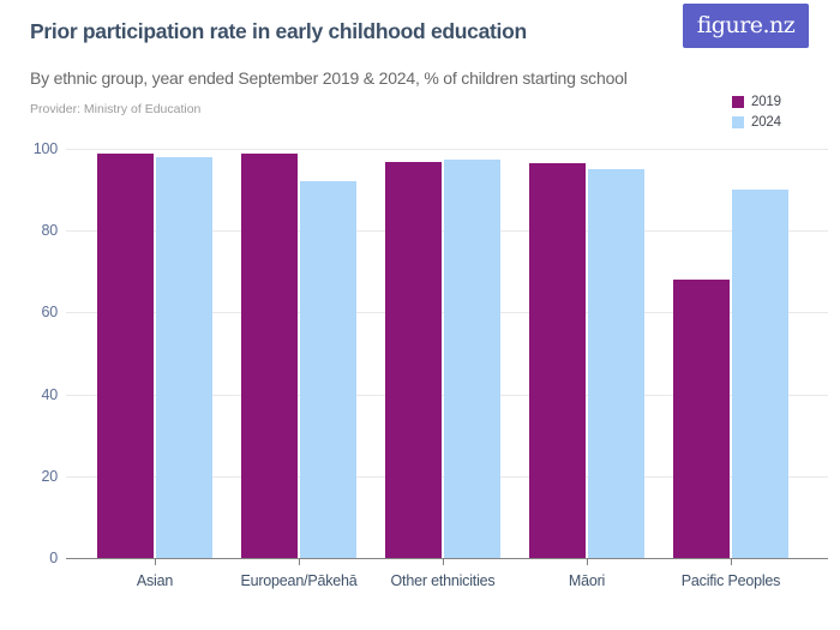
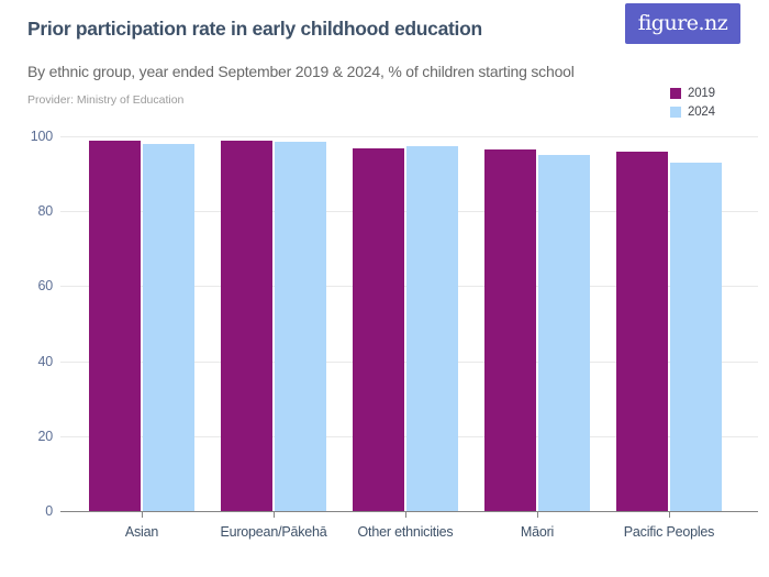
2024/European/Pākehā: 92 -> 98
2019/Pacific Peoples: 68 -> 96
2024/Pacific Peoples: 90 -> 93
